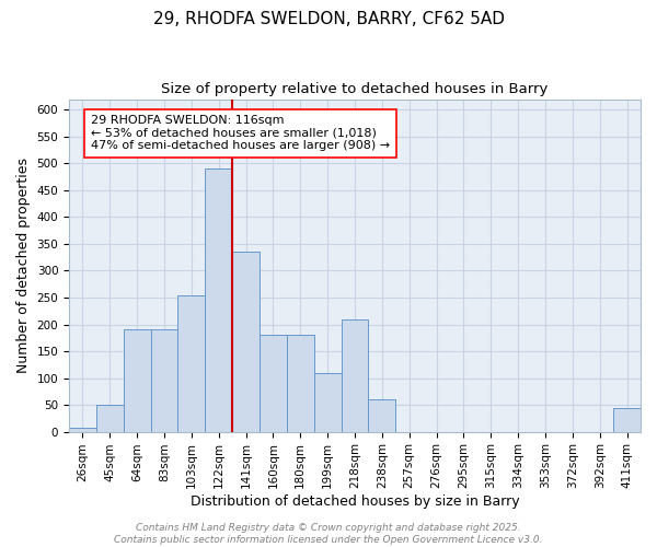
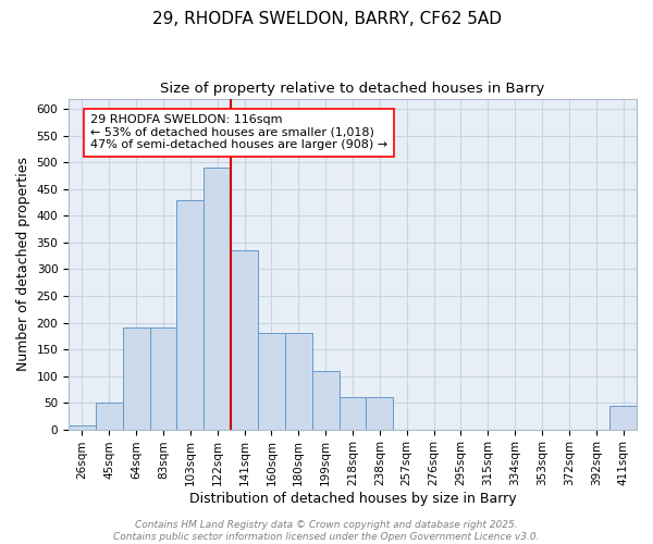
103sqm: 255 -> 430
218sqm: 210 -> 60
